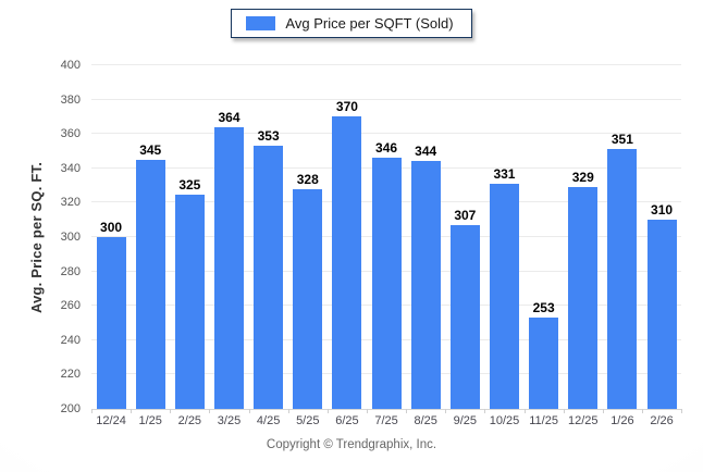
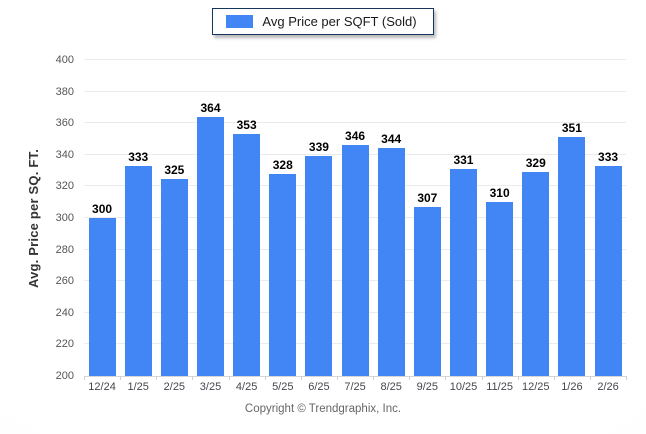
1/25: 345 -> 333
6/25: 370 -> 339
11/25: 253 -> 310
2/26: 310 -> 333
